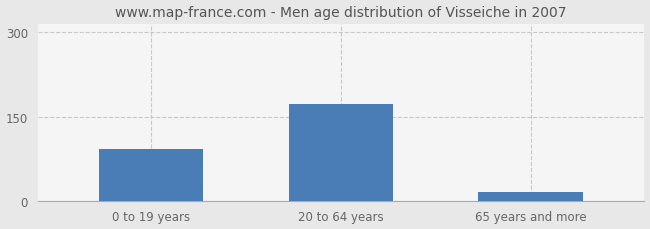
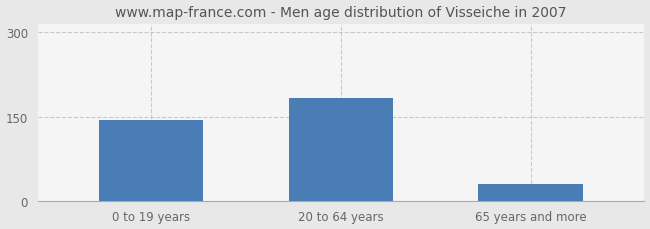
0 to 19 years: 92 -> 143
20 to 64 years: 172 -> 183
65 years and more: 16 -> 30
